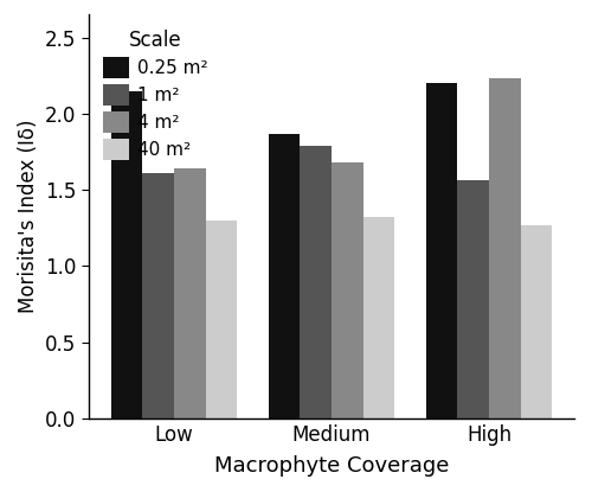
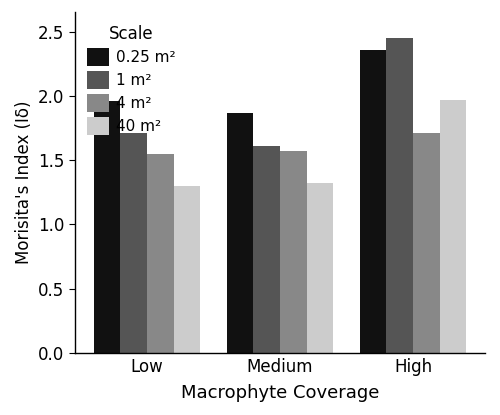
0.25 m²/Low: 2.15 -> 1.96
1 m²/Low: 1.61 -> 1.71
4 m²/Low: 1.64 -> 1.55
1 m²/Medium: 1.79 -> 1.61
4 m²/Medium: 1.68 -> 1.57
0.25 m²/High: 2.20 -> 2.36
1 m²/High: 1.56 -> 2.45
4 m²/High: 2.23 -> 1.71
40 m²/High: 1.27 -> 1.97
